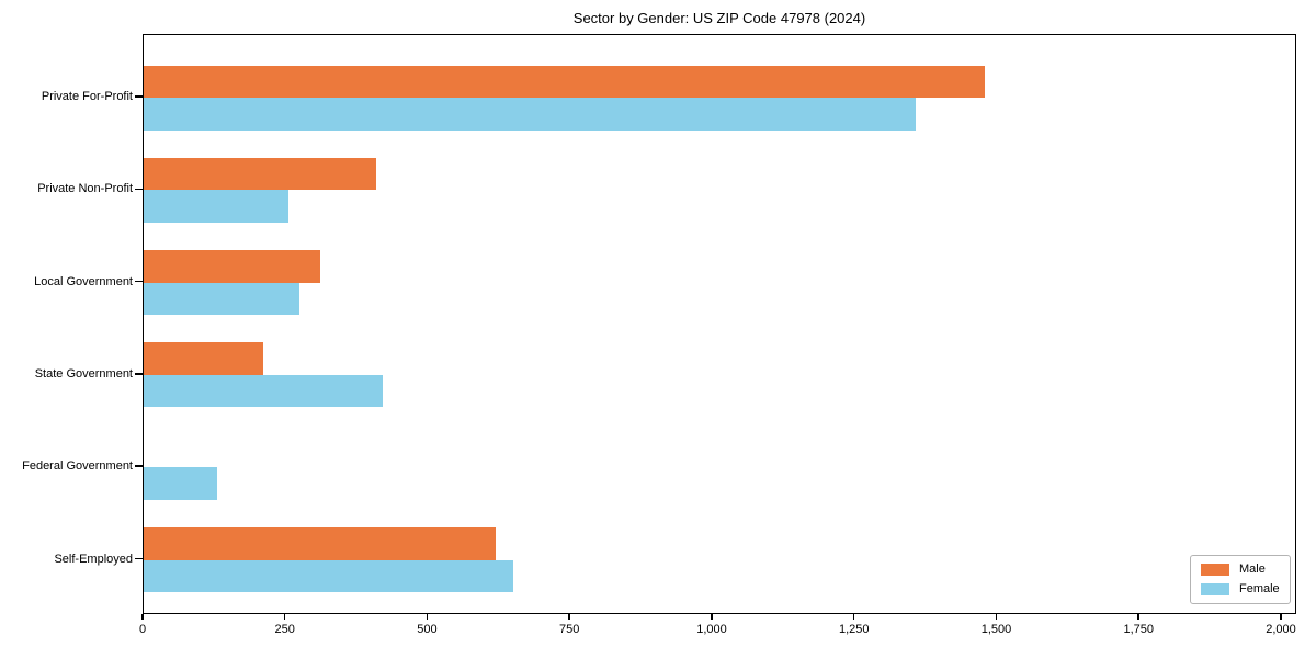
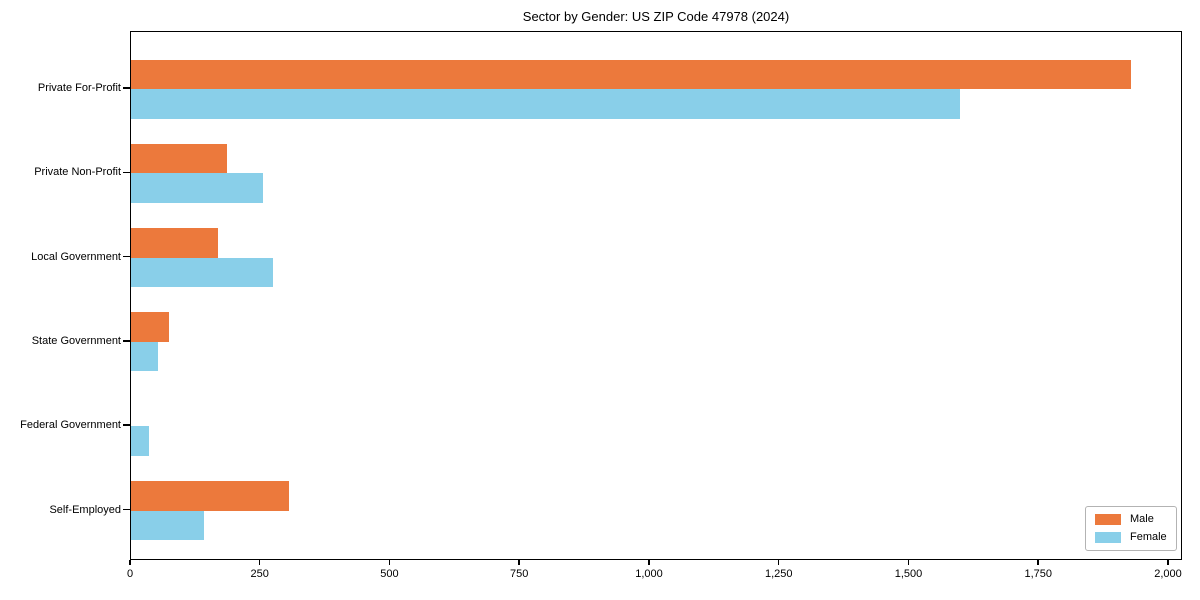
Male/Private For-Profit: 1480 -> 1930
Female/Private For-Profit: 1360 -> 1600
Male/Private Non-Profit: 410 -> 180
Male/Local Government: 310 -> 170
Male/State Government: 210 -> 70
Female/State Government: 420 -> 50
Female/Federal Government: 130 -> 40
Male/Self-Employed: 620 -> 300
Female/Self-Employed: 650 -> 140
